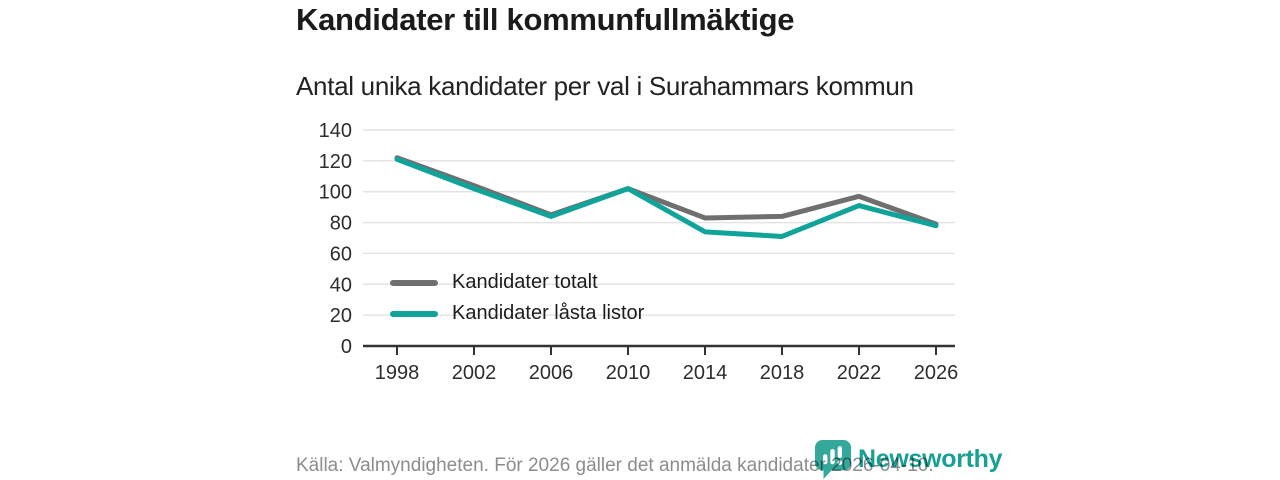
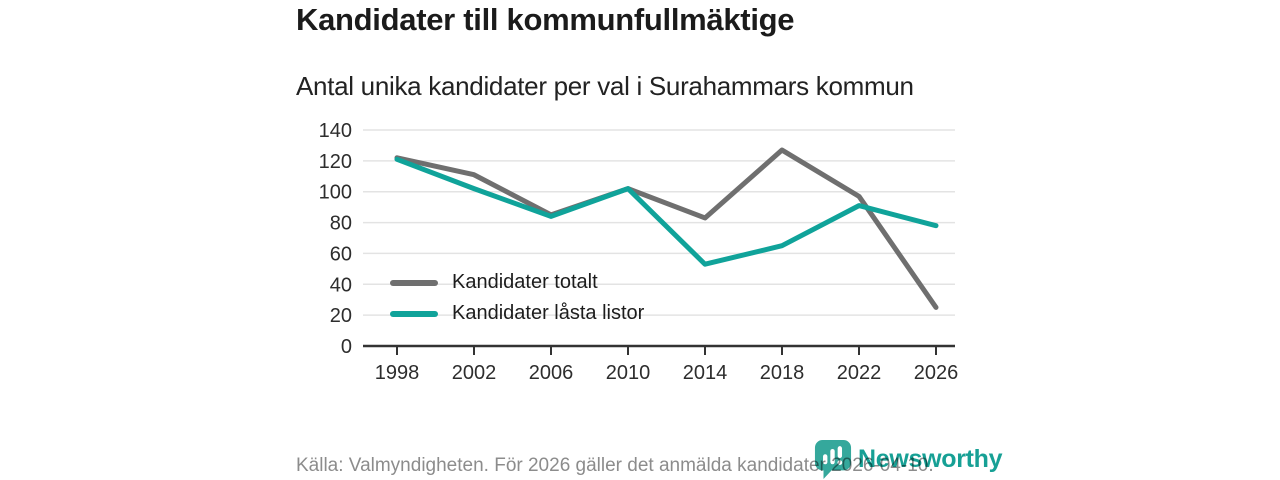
Kandidater totalt/2002: 104 -> 111
Kandidater låsta listor/2014: 74 -> 53
Kandidater totalt/2018: 84 -> 127
Kandidater låsta listor/2018: 71 -> 65
Kandidater totalt/2026: 79 -> 25
